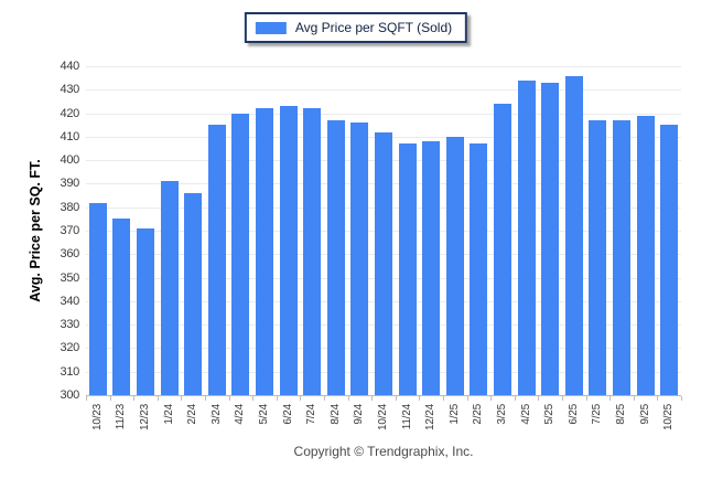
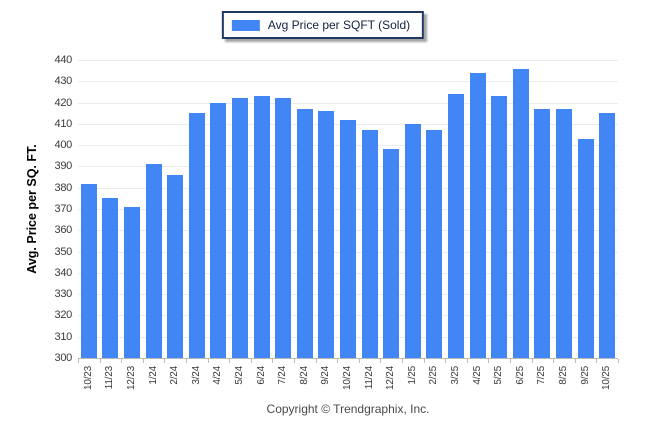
12/24: 408 -> 398
5/25: 433 -> 423
9/25: 419 -> 403
